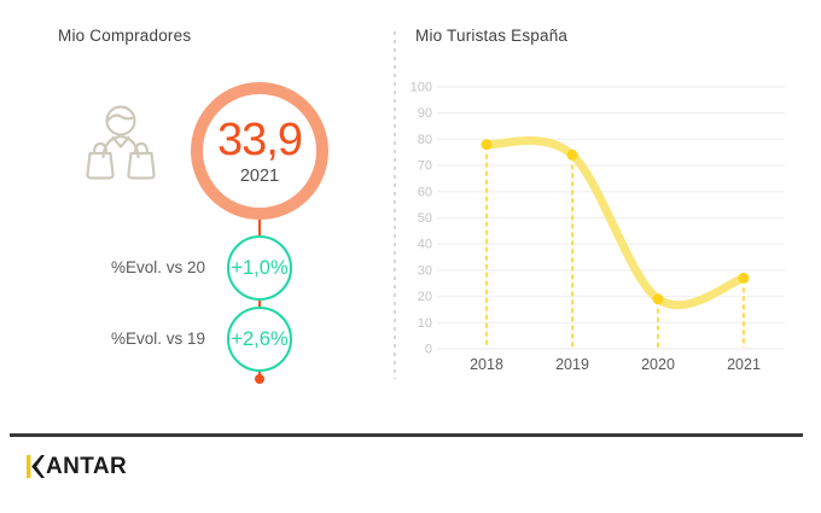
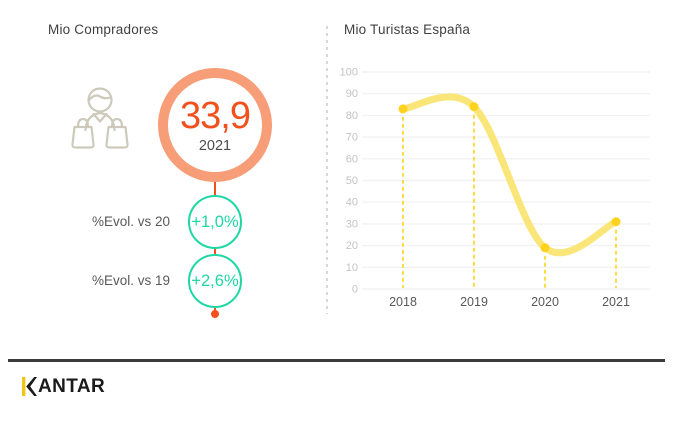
2018: 78 -> 83
2019: 74 -> 84
2021: 27 -> 31
